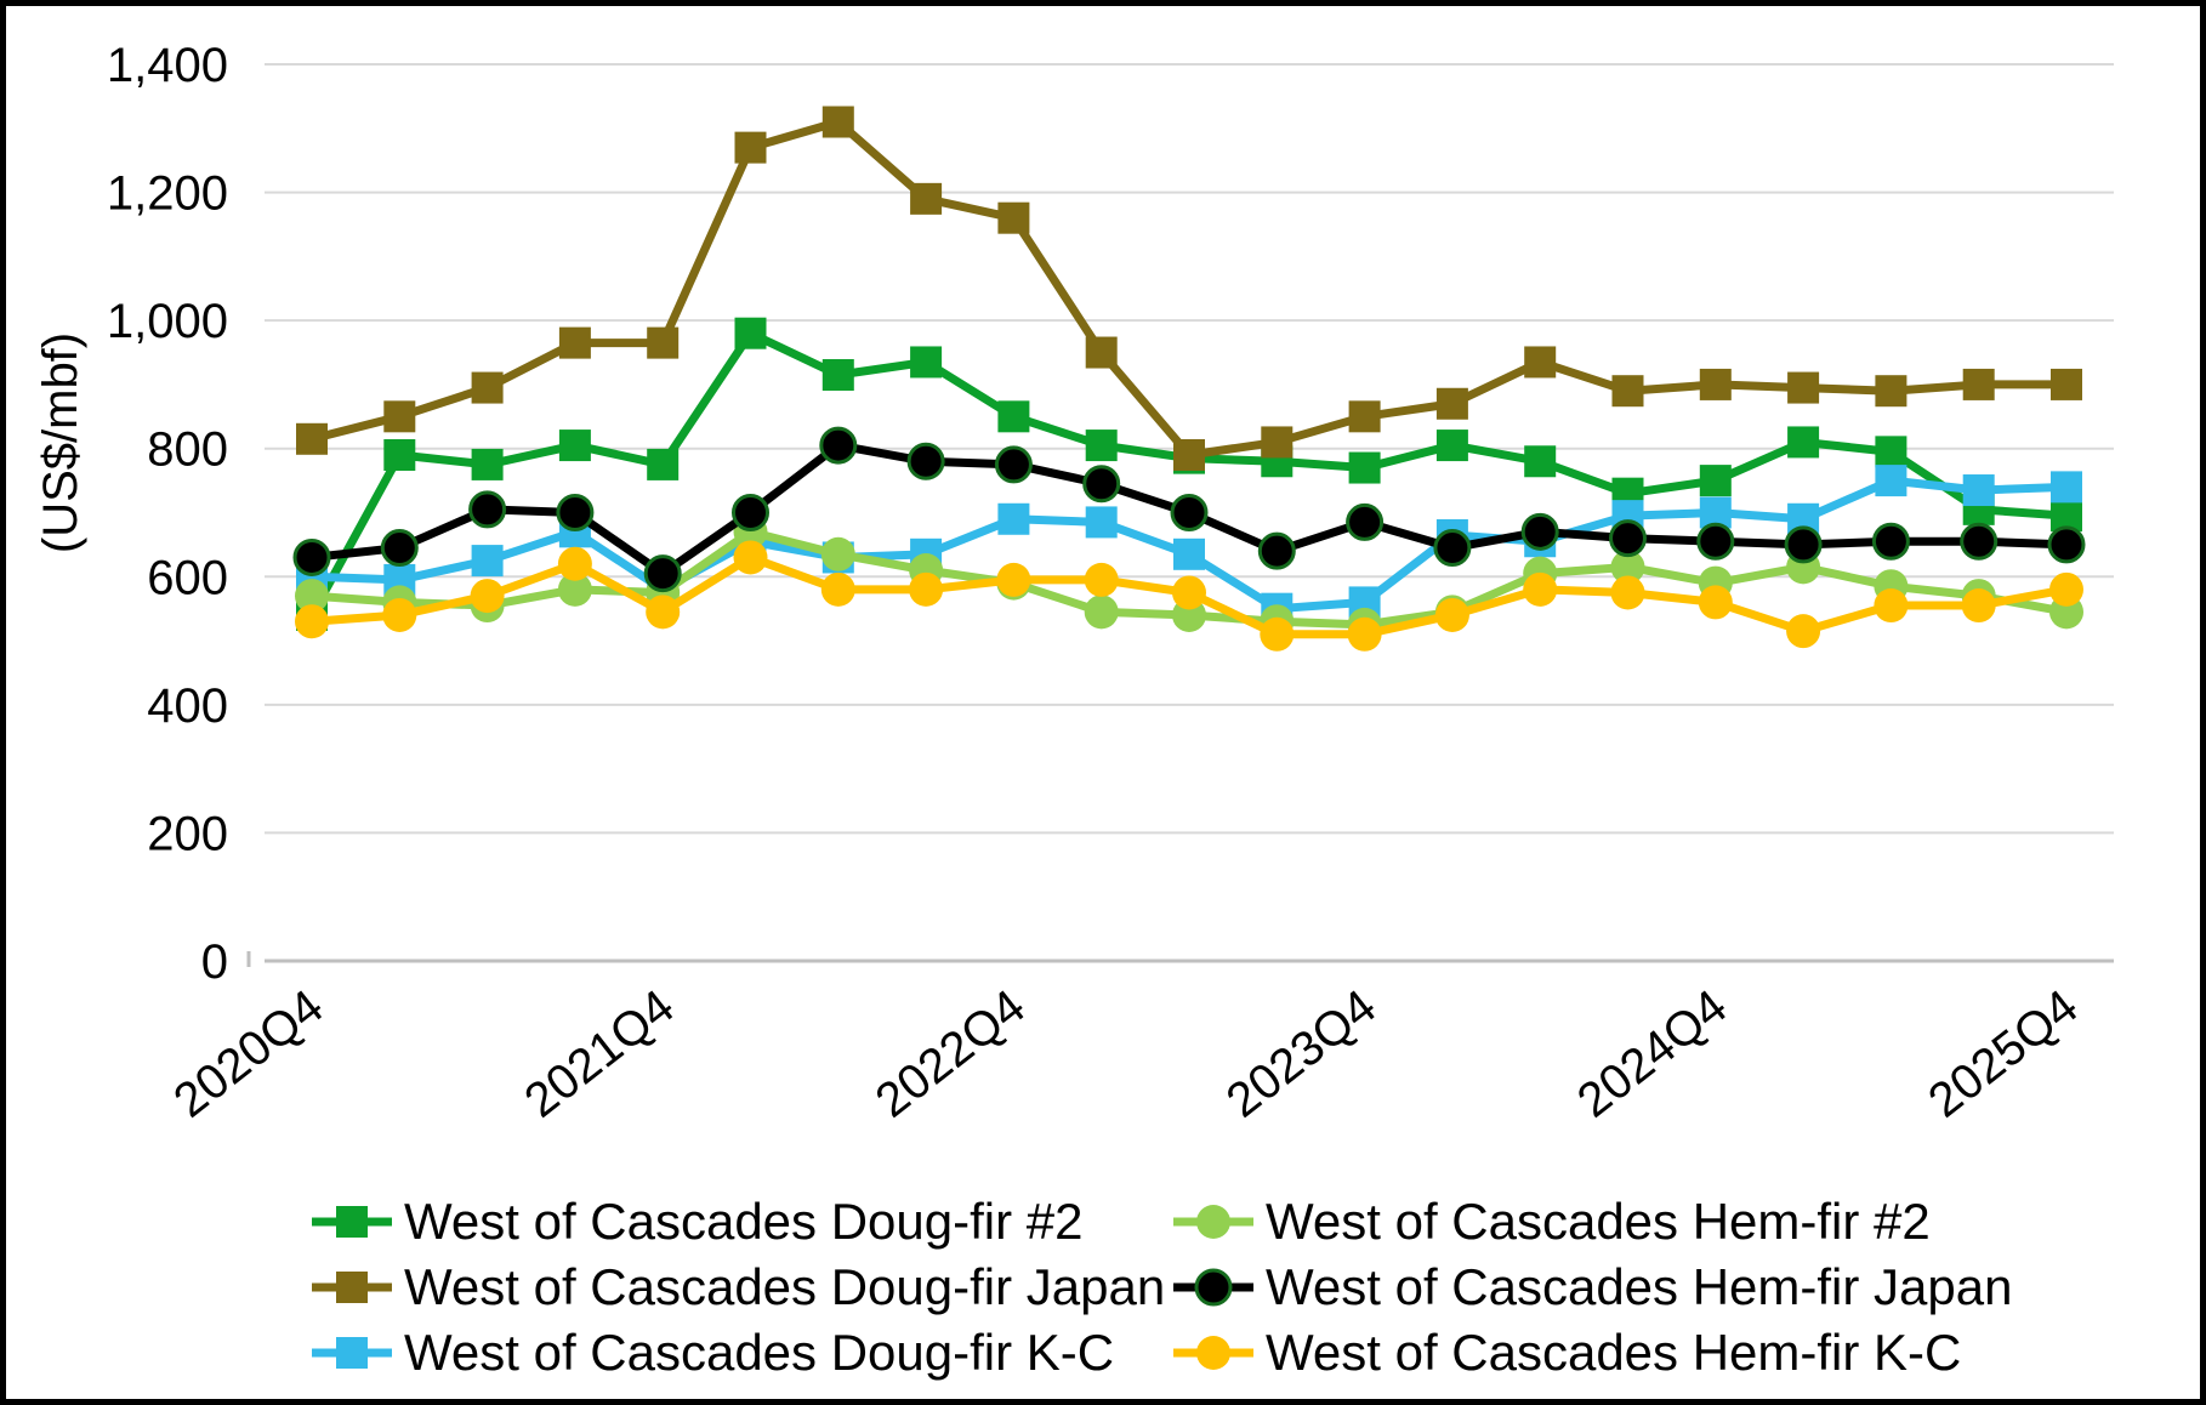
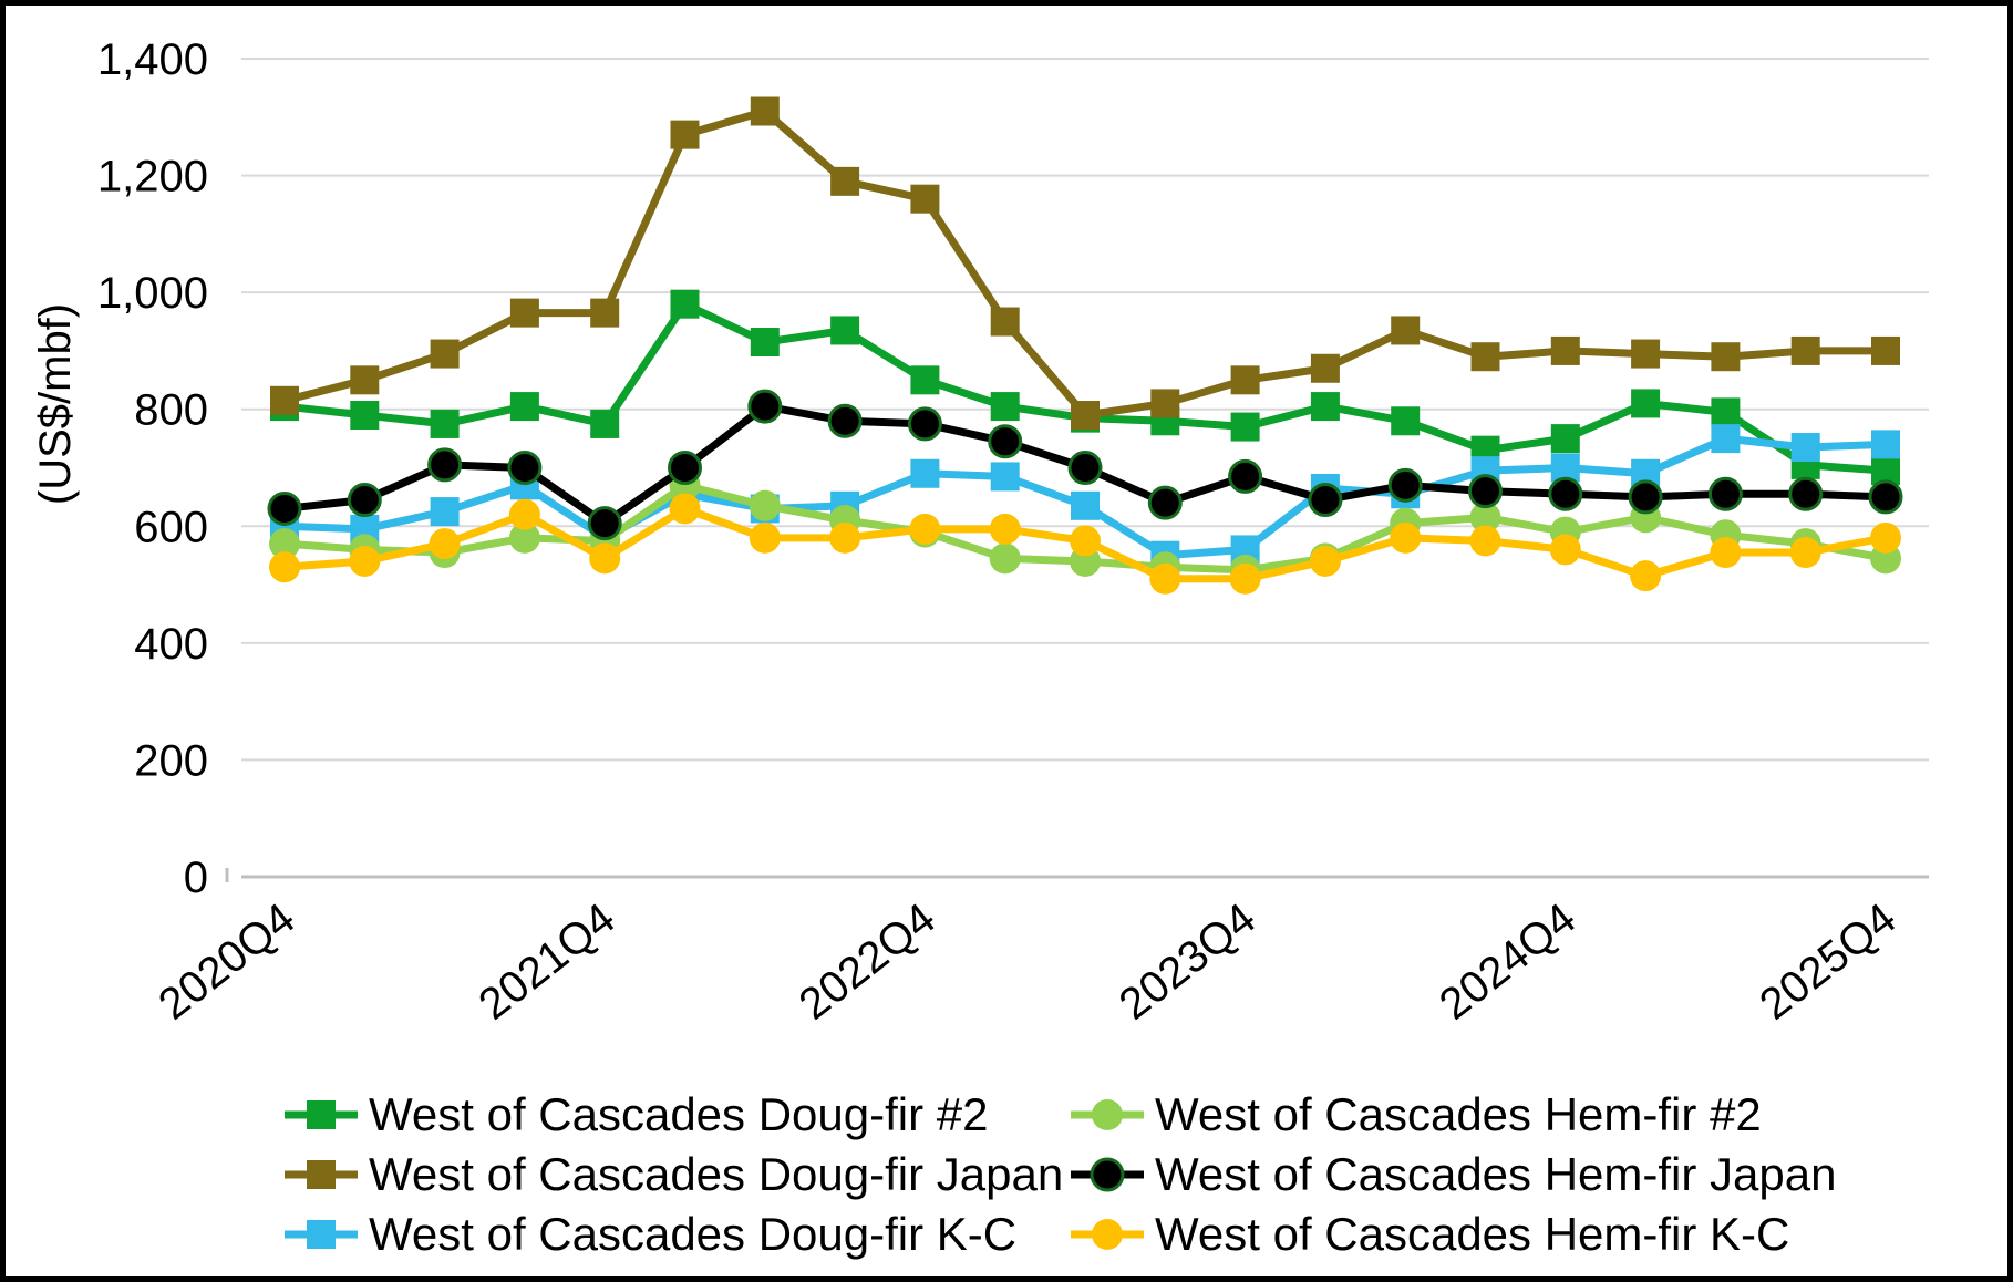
West of Cascades Doug-fir #2/2020Q4: 540 -> 800
